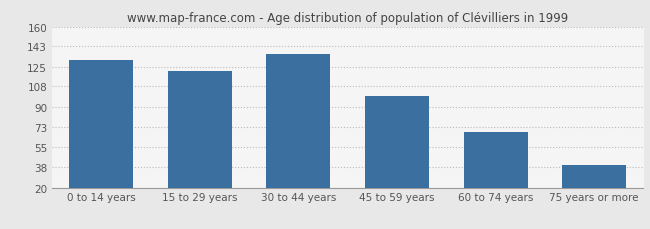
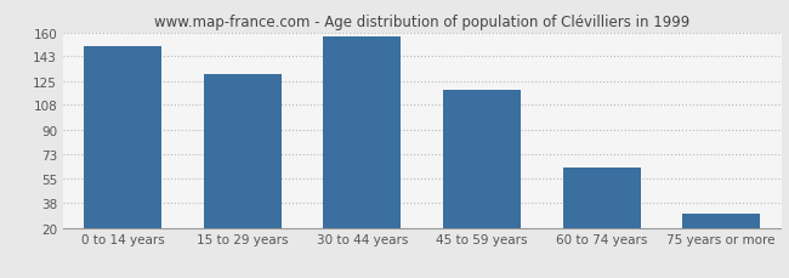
0 to 14 years: 131 -> 150
15 to 29 years: 121 -> 130
30 to 44 years: 136 -> 157
45 to 59 years: 100 -> 119
60 to 74 years: 68 -> 63
75 years or more: 40 -> 30
